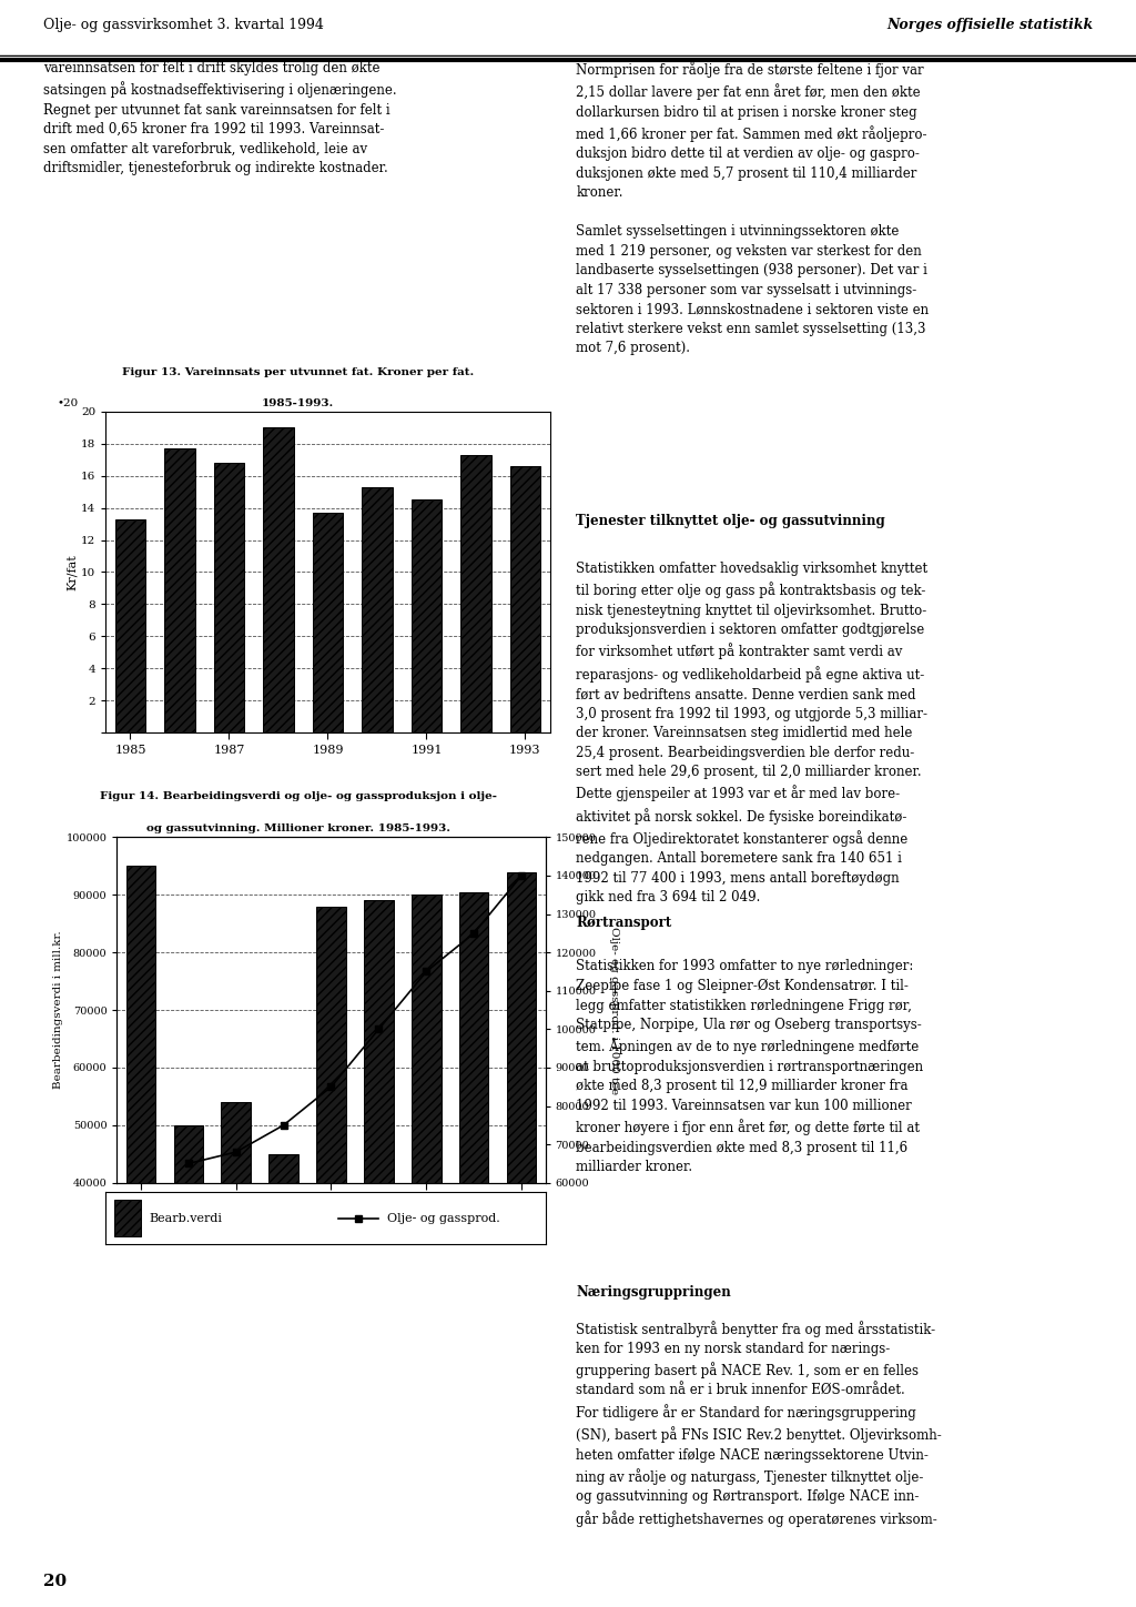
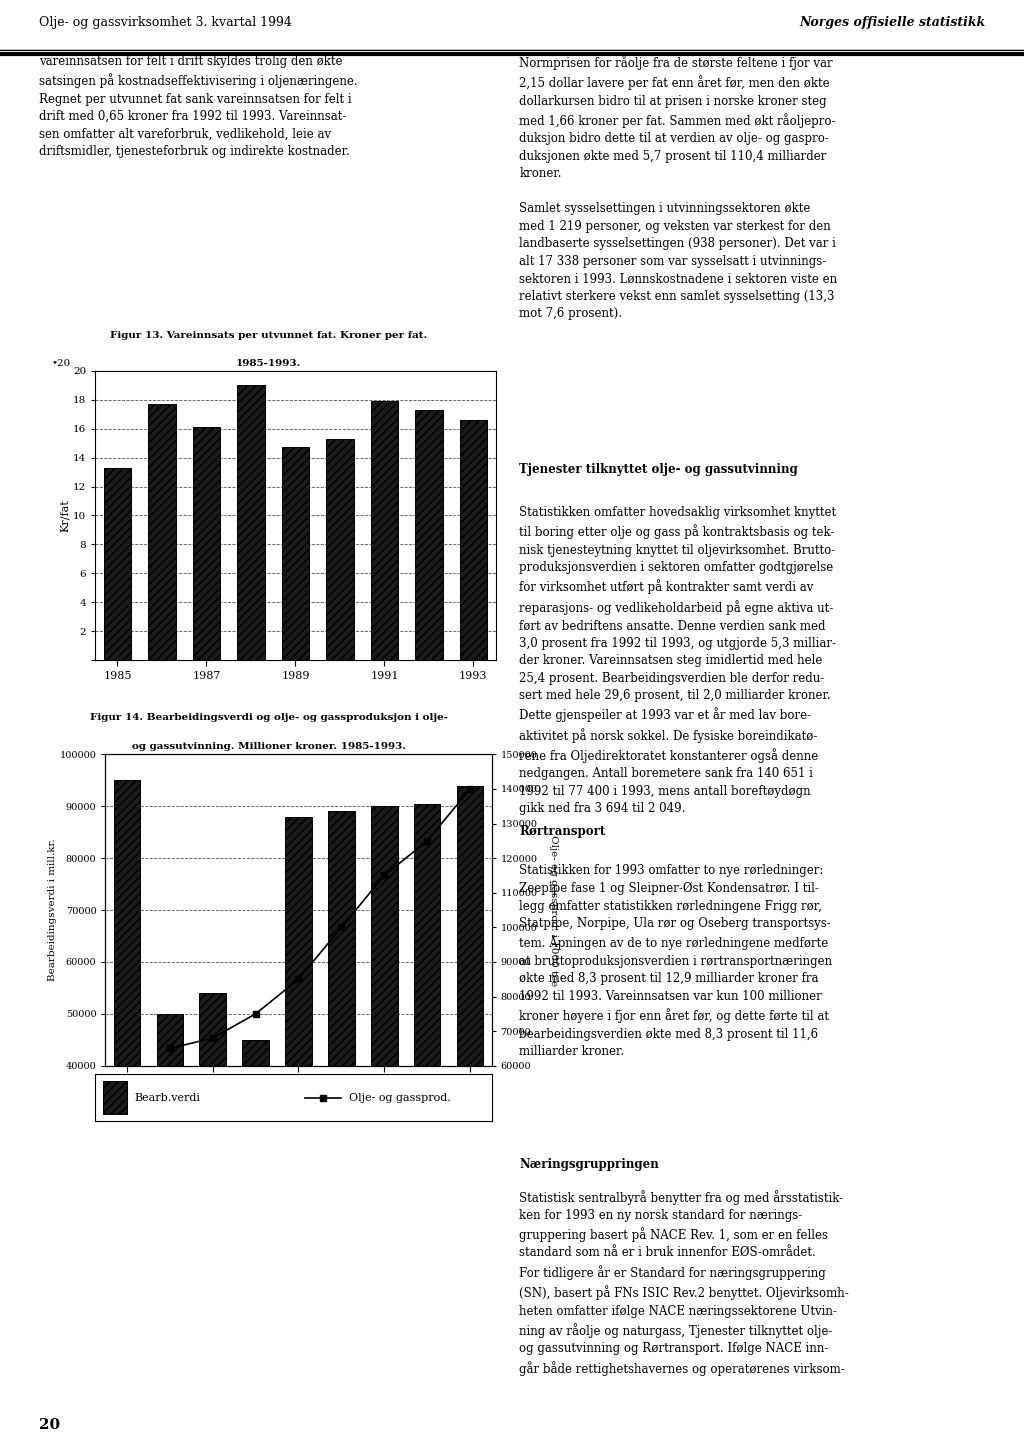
1987: 16.8 -> 16.1
1989: 13.7 -> 14.7
1991: 14.5 -> 17.9
